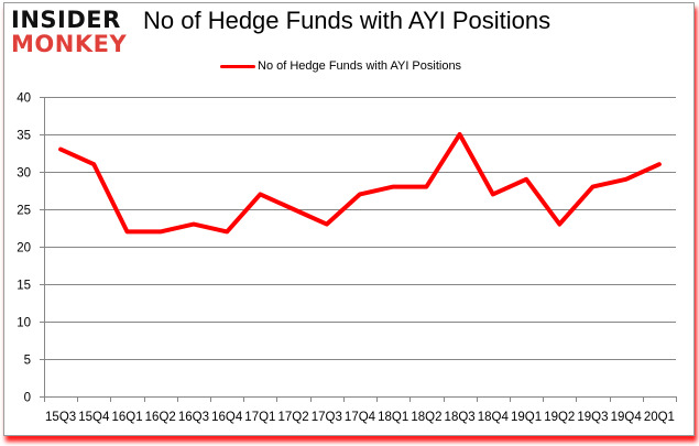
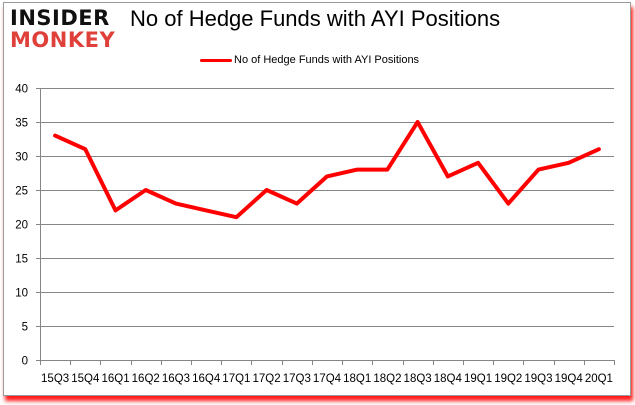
16Q2: 22 -> 25
17Q1: 27 -> 21
